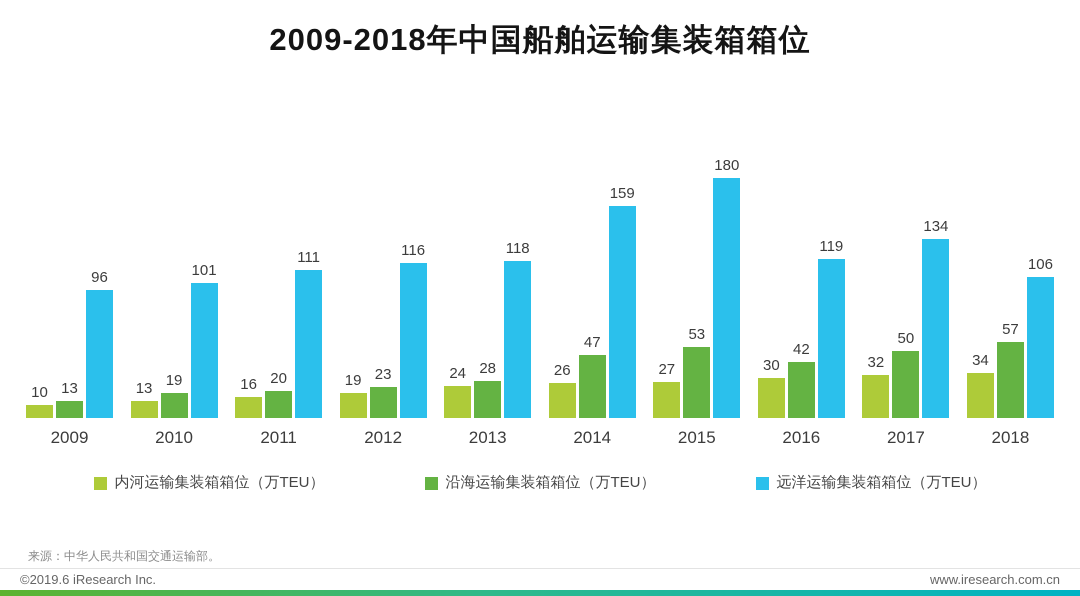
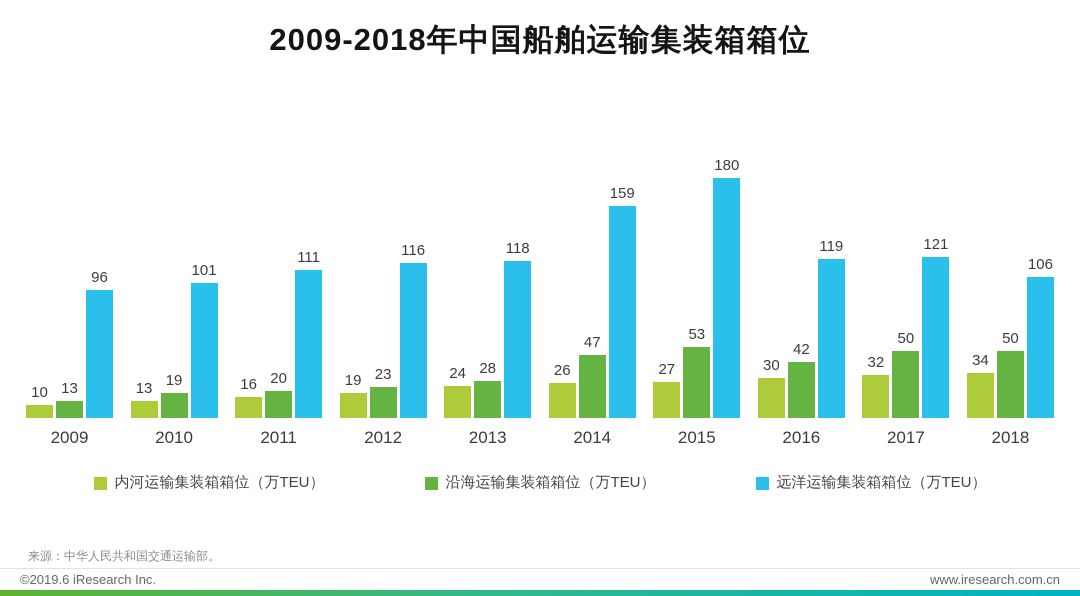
远洋运输集装箱箱位（万TEU）/2017: 134 -> 121
沿海运输集装箱箱位（万TEU）/2018: 57 -> 50
